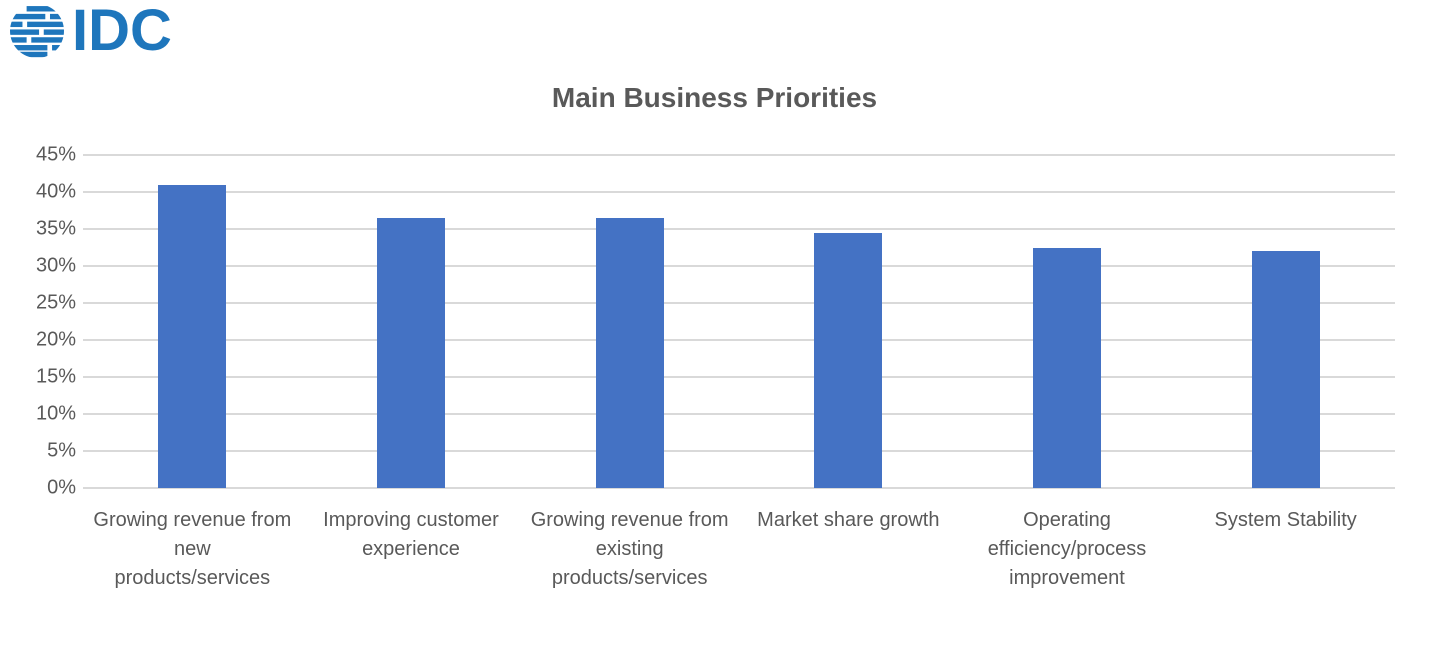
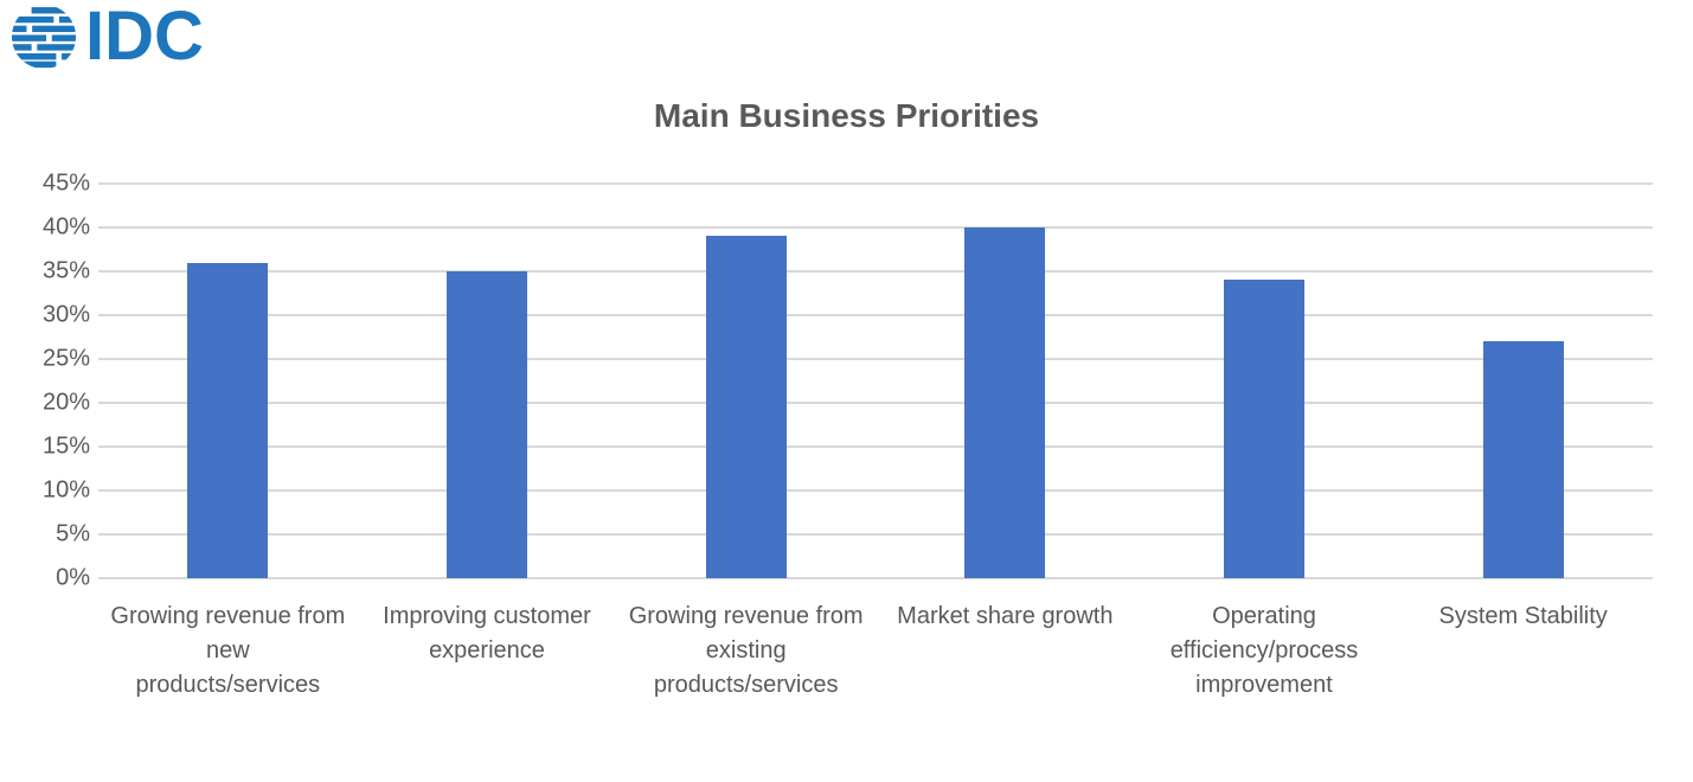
Growing revenue from new products/services: 41% -> 36%
Improving customer experience: 36% -> 35%
Growing revenue from existing products/services: 36% -> 39%
Market share growth: 34% -> 40%
Operating efficiency/process improvement: 32% -> 34%
System Stability: 32% -> 27%
